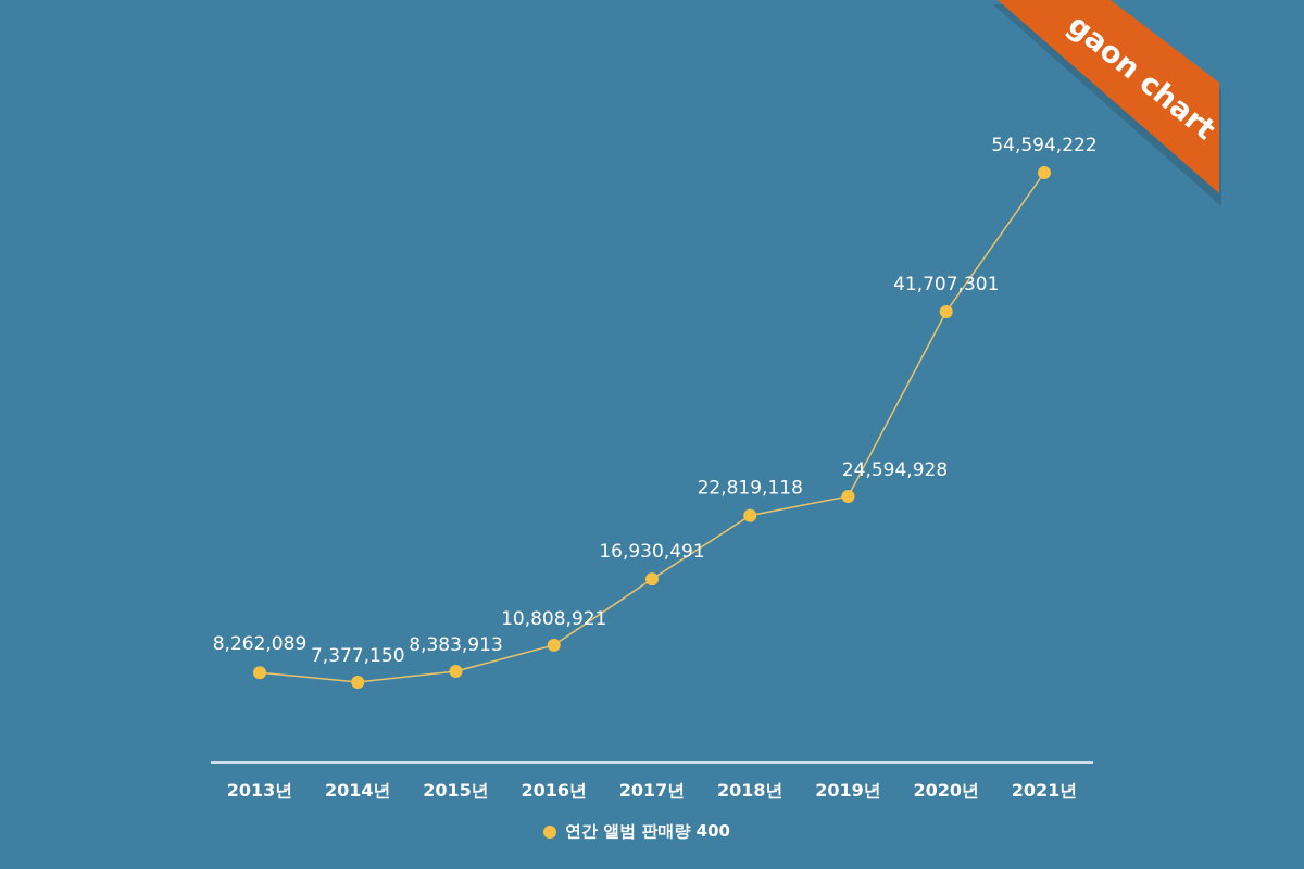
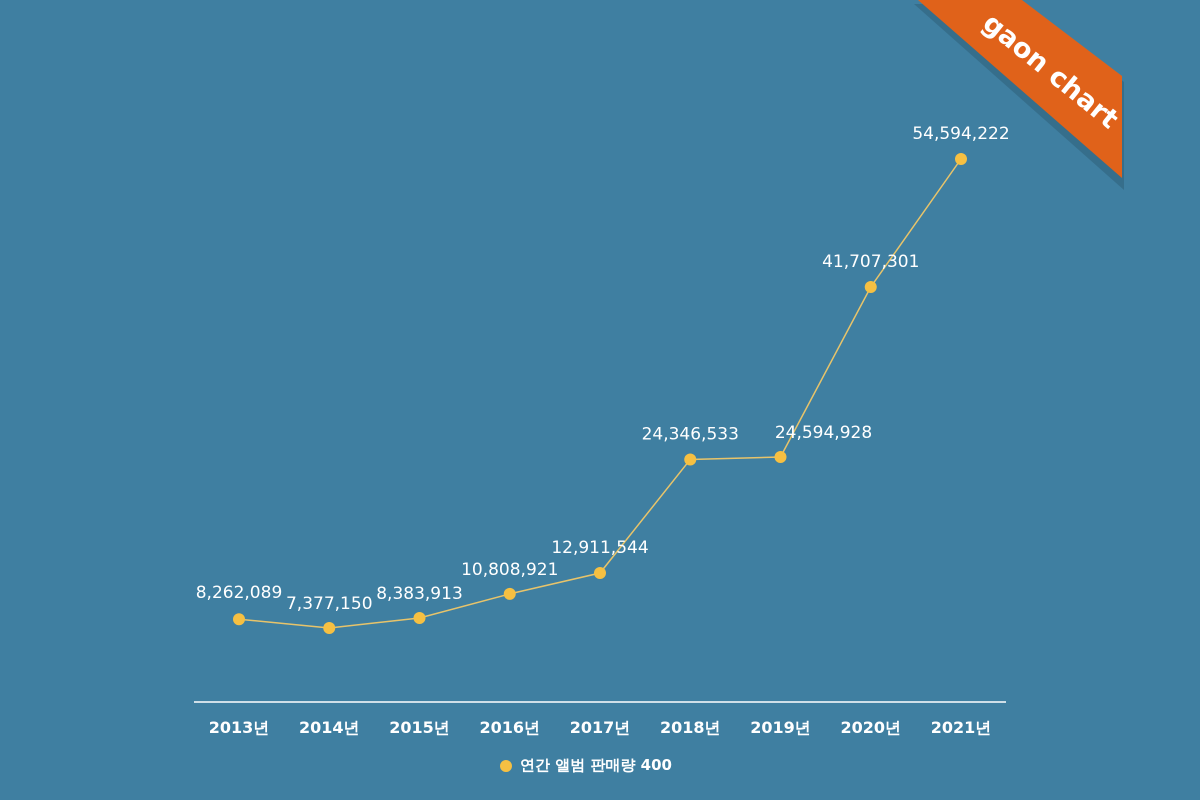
2017년: 16,930,491 -> 12,911,544
2018년: 22,819,118 -> 24,346,533
